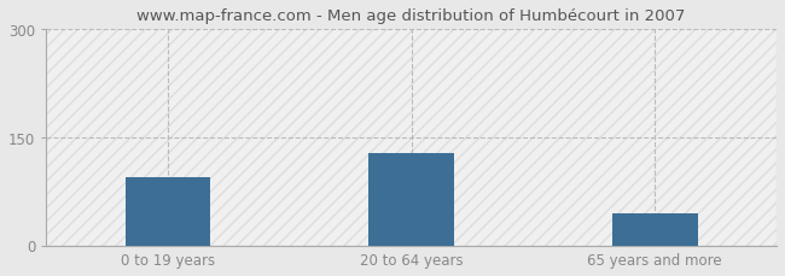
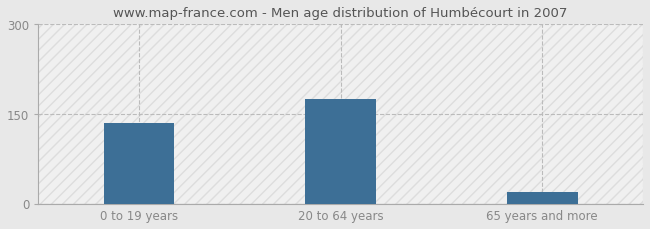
0 to 19 years: 94 -> 135
20 to 64 years: 128 -> 175
65 years and more: 44 -> 20
